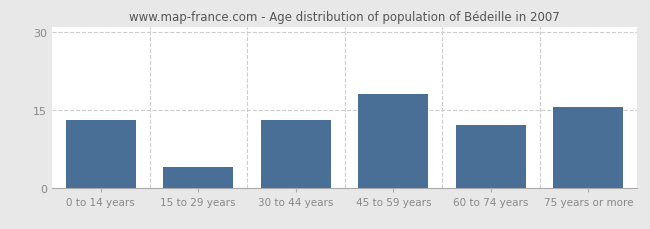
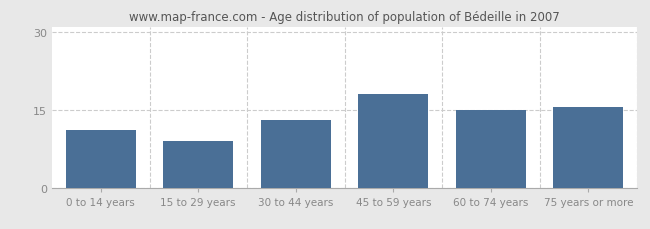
0 to 14 years: 13.0 -> 11.0
15 to 29 years: 4.0 -> 9.0
60 to 74 years: 12.0 -> 15.0
